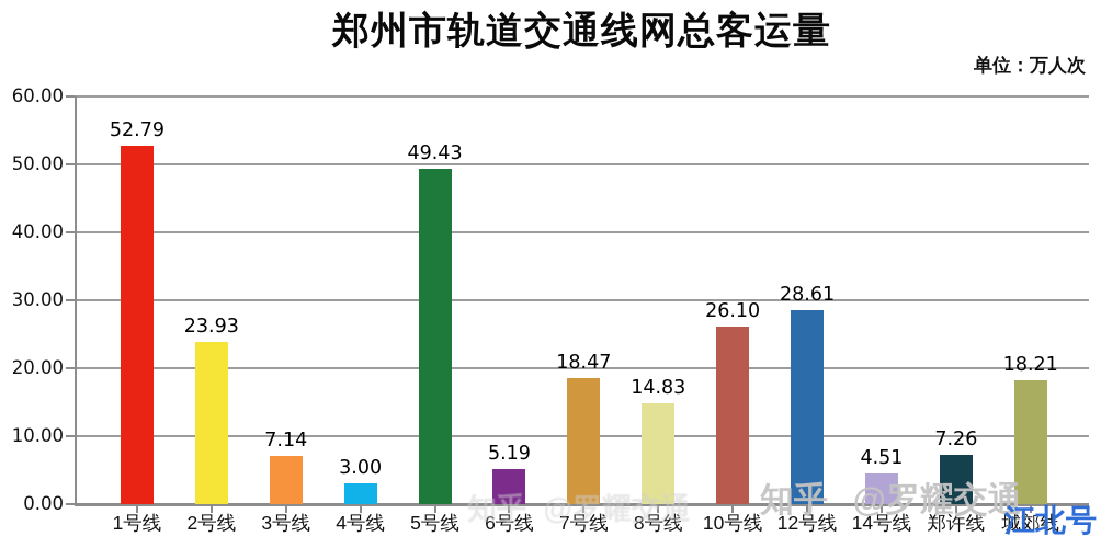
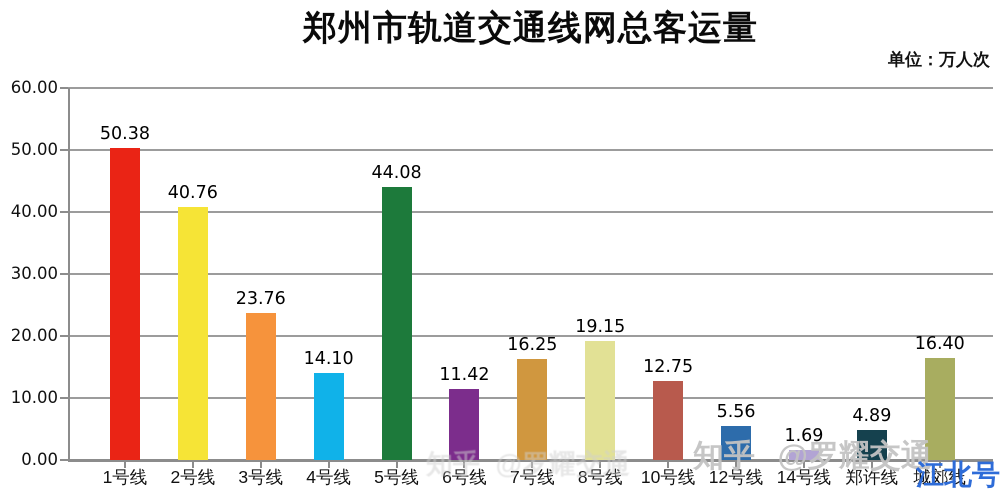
1号线: 52.79 -> 50.38
2号线: 23.93 -> 40.76
3号线: 7.14 -> 23.76
4号线: 3.00 -> 14.10
5号线: 49.43 -> 44.08
6号线: 5.19 -> 11.42
7号线: 18.47 -> 16.25
8号线: 14.83 -> 19.15
10号线: 26.10 -> 12.75
12号线: 28.61 -> 5.56
14号线: 4.51 -> 1.69
郑许线: 7.26 -> 4.89
城郊线: 18.21 -> 16.40
